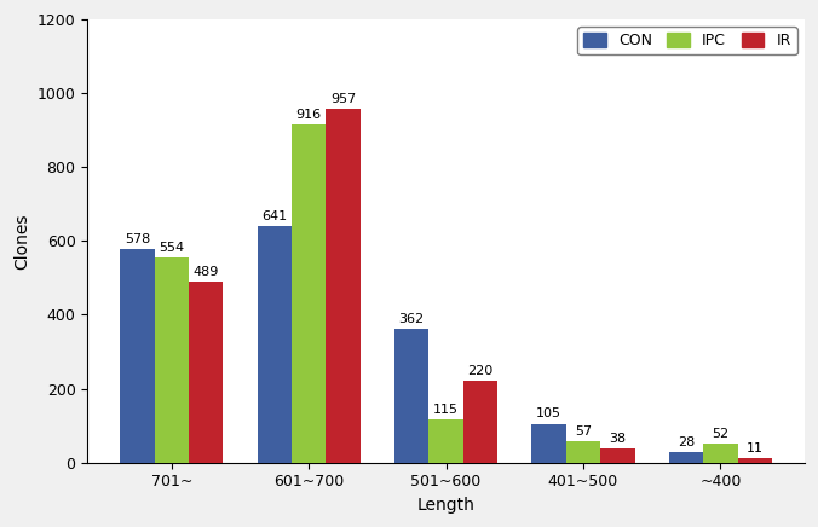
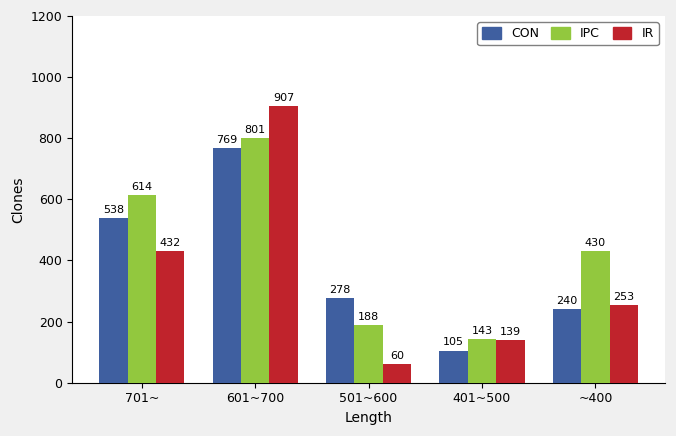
CON/701~: 578 -> 538
IPC/701~: 554 -> 614
IR/701~: 489 -> 432
CON/601~700: 641 -> 769
IPC/601~700: 916 -> 801
IR/601~700: 957 -> 907
CON/501~600: 362 -> 278
IPC/501~600: 115 -> 188
IR/501~600: 220 -> 60
IPC/401~500: 57 -> 143
IR/401~500: 38 -> 139
CON/~400: 28 -> 240
IPC/~400: 52 -> 430
IR/~400: 11 -> 253
